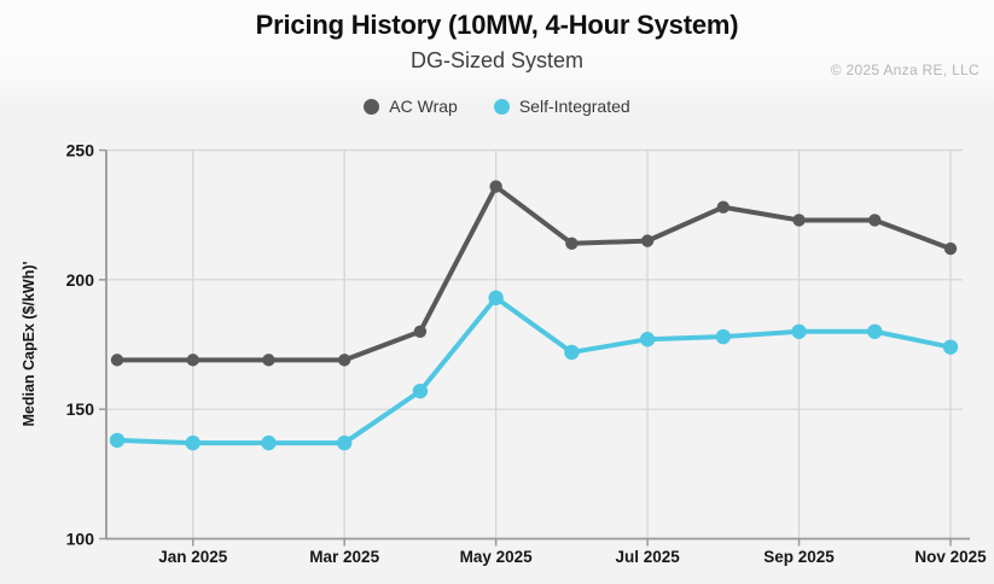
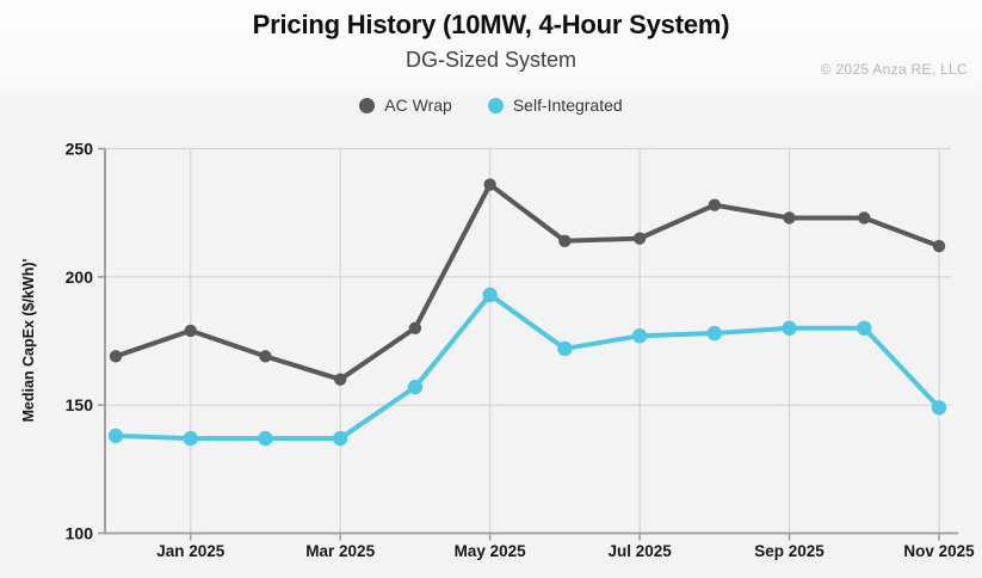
AC Wrap/Jan 2025: 169 -> 179
AC Wrap/Mar 2025: 169 -> 160
Self-Integrated/Nov 2025: 174 -> 149
